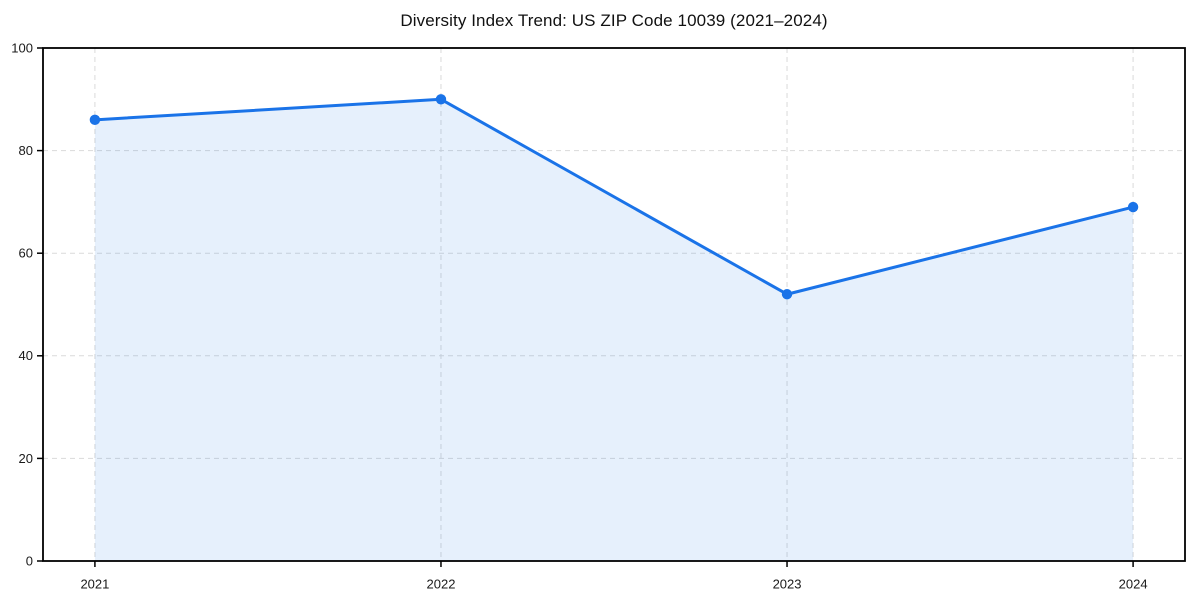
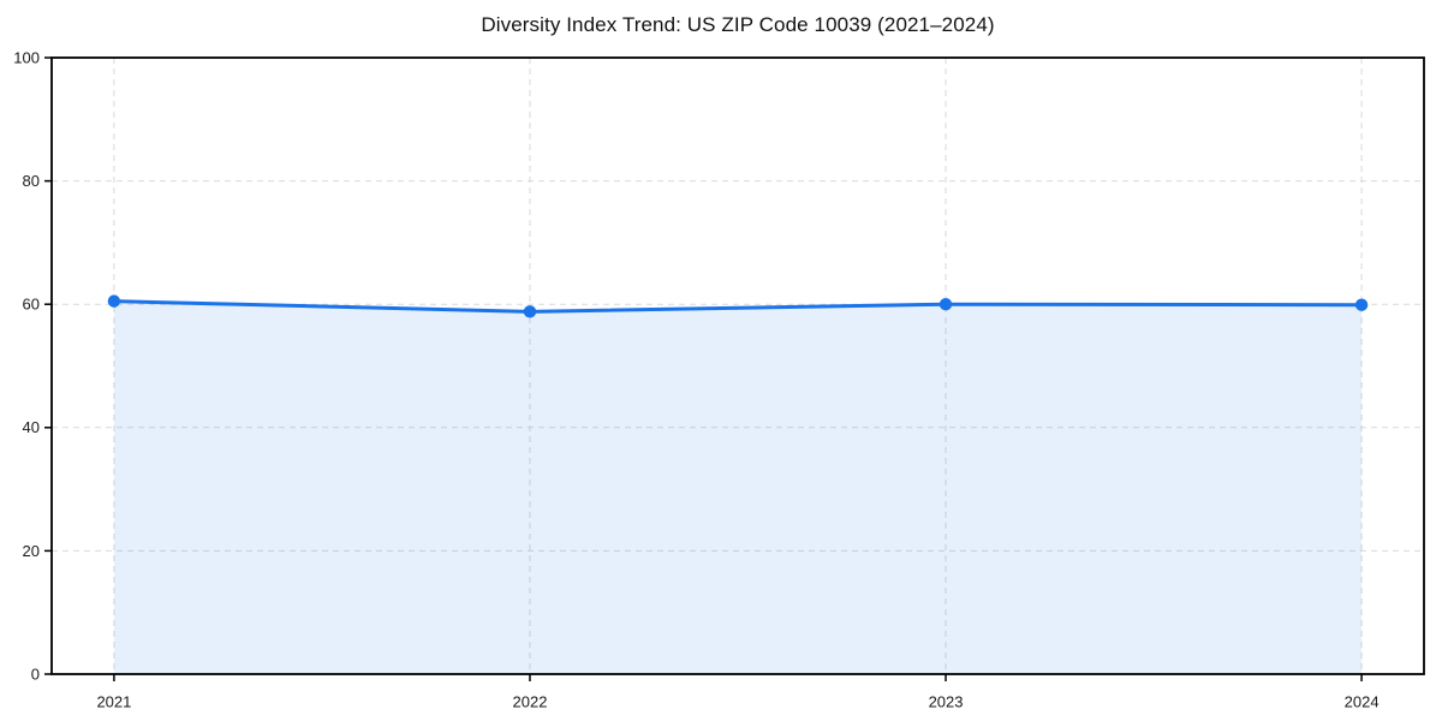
2021: 86 -> 60
2022: 90 -> 59
2023: 52 -> 60
2024: 69 -> 60
